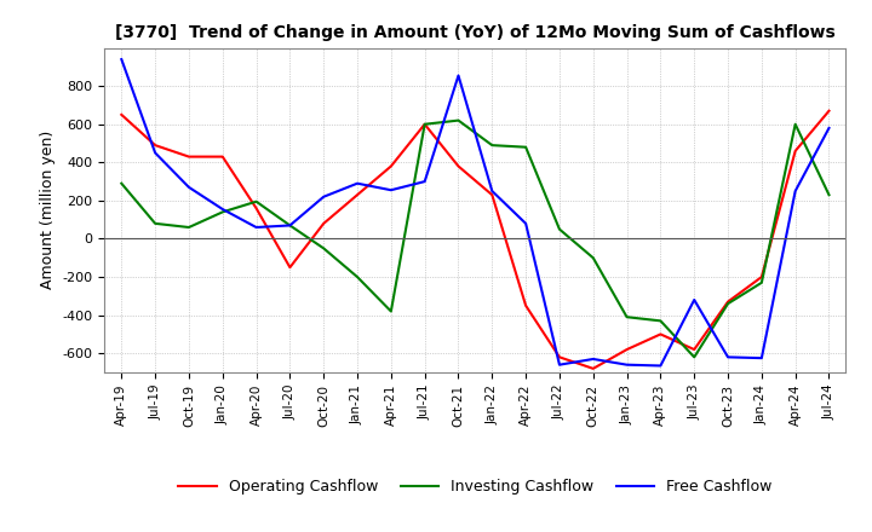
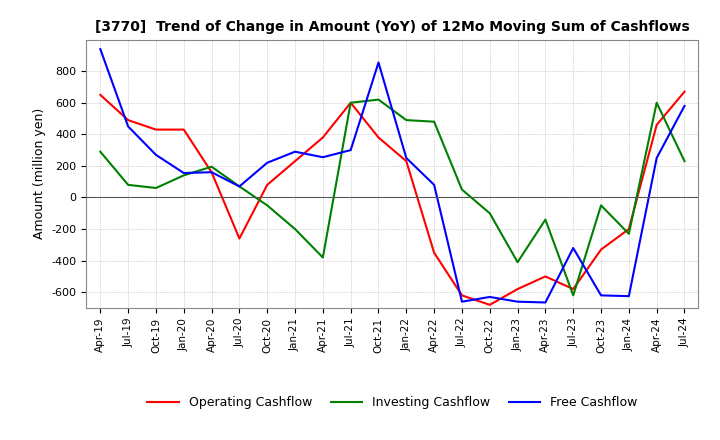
Free Cashflow/Apr-20: 60 -> 160
Operating Cashflow/Jul-20: -150 -> -260
Investing Cashflow/Apr-23: -430 -> -140
Investing Cashflow/Oct-23: -340 -> -50
